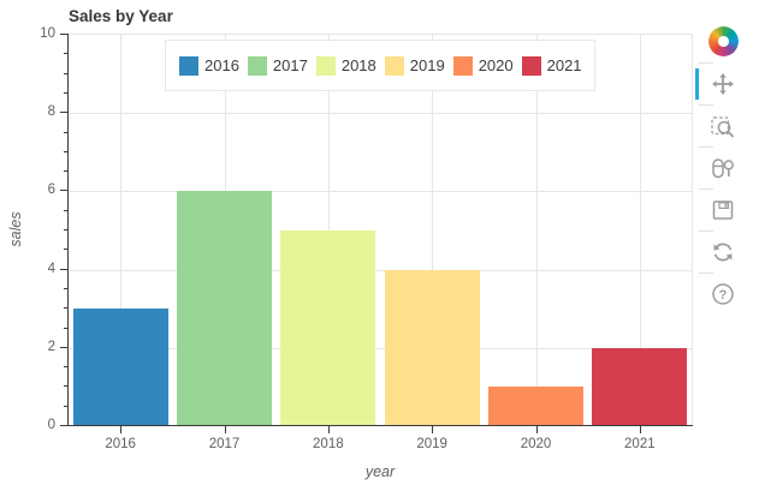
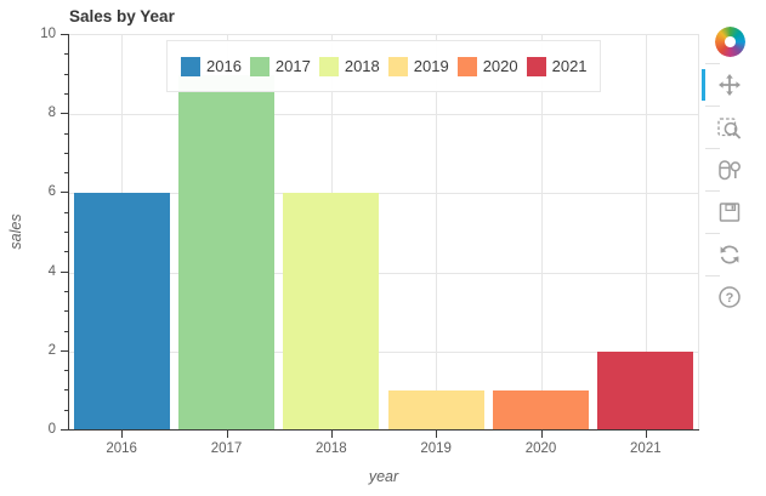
2016: 3 -> 6
2017: 6 -> 9
2018: 5 -> 6
2019: 4 -> 1
